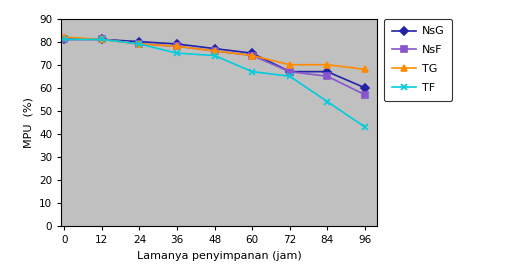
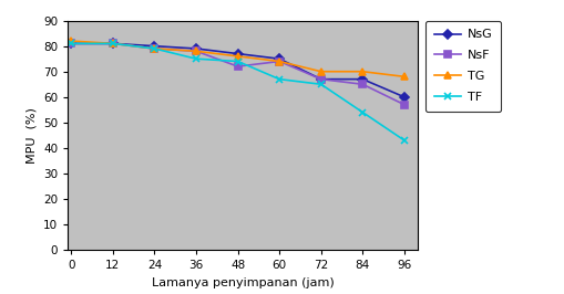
NsF/48: 76 -> 72
